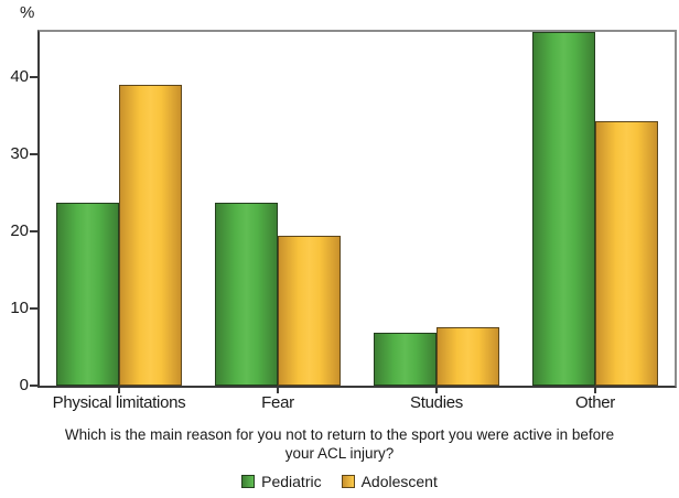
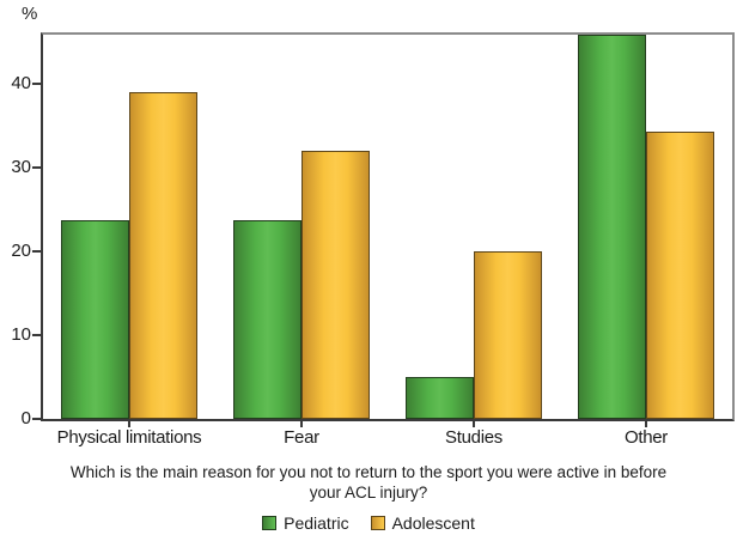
Adolescent/Fear: 19 -> 32
Pediatric/Studies: 7 -> 5
Adolescent/Studies: 8 -> 20
